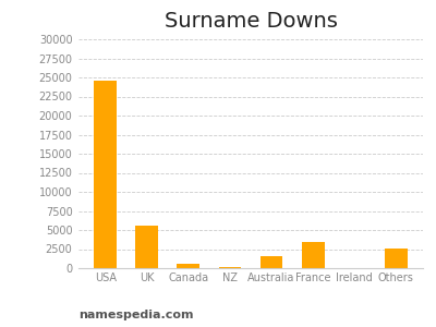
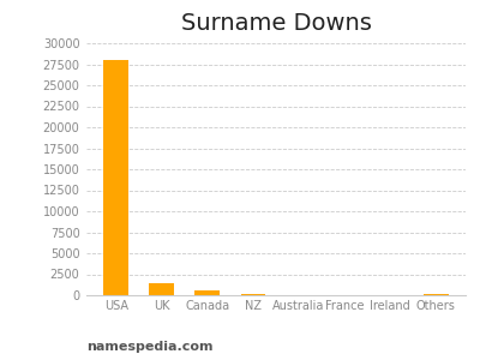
USA: 24600 -> 28000
UK: 5600 -> 1400
Australia: 1600 -> 0
France: 3400 -> 0
Others: 2600 -> 100
